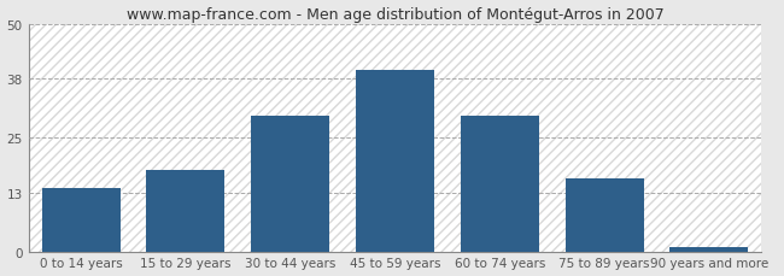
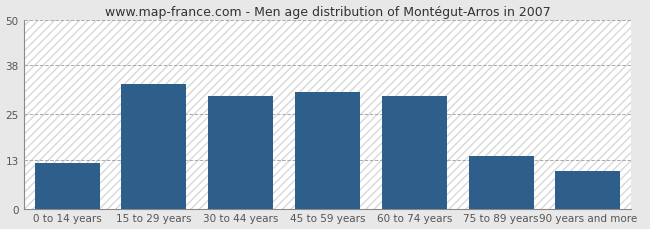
0 to 14 years: 14 -> 12
15 to 29 years: 18 -> 33
45 to 59 years: 40 -> 31
75 to 89 years: 16 -> 14
90 years and more: 1 -> 10
